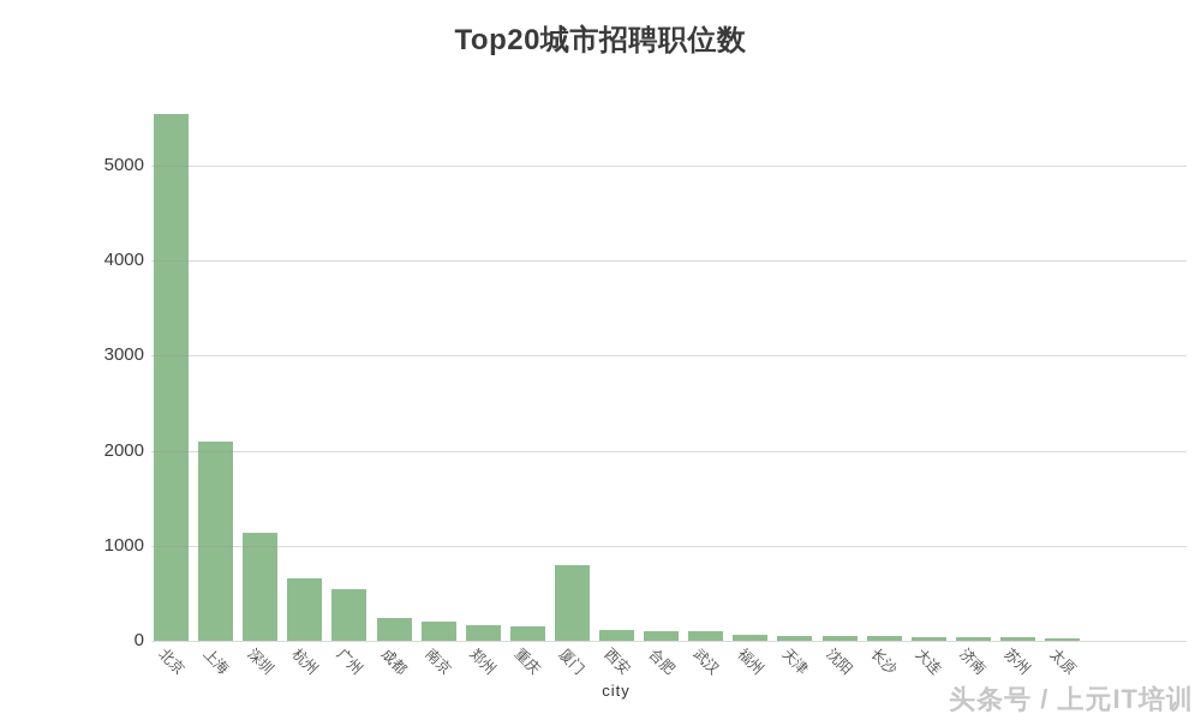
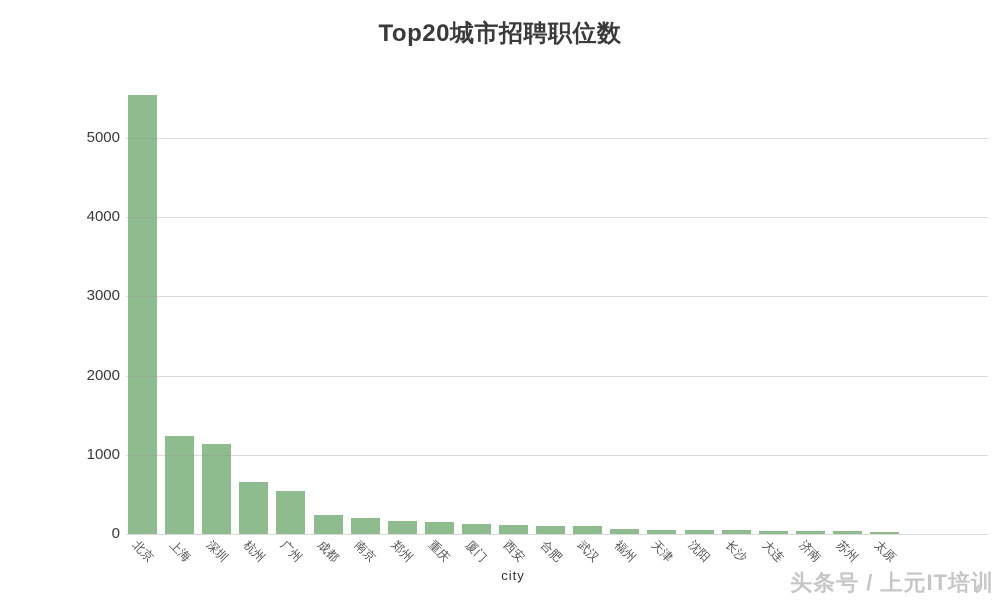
上海: 2100 -> 1200
厦门: 800 -> 100
